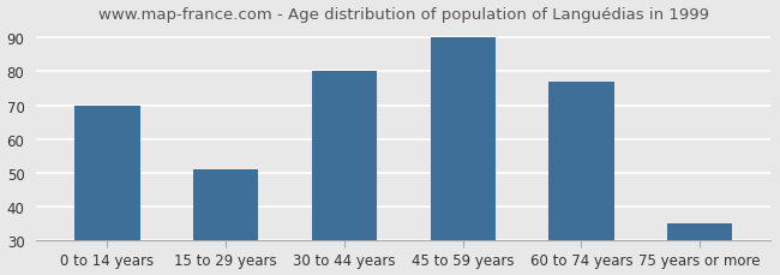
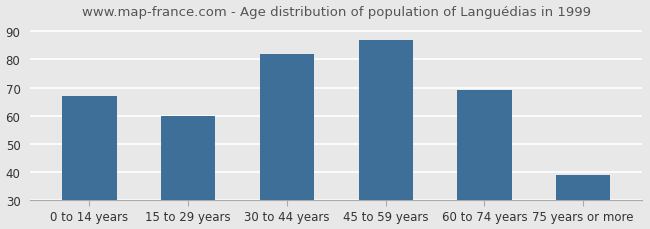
0 to 14 years: 70 -> 67
15 to 29 years: 51 -> 60
30 to 44 years: 80 -> 82
45 to 59 years: 90 -> 87
60 to 74 years: 77 -> 69
75 years or more: 35 -> 39
